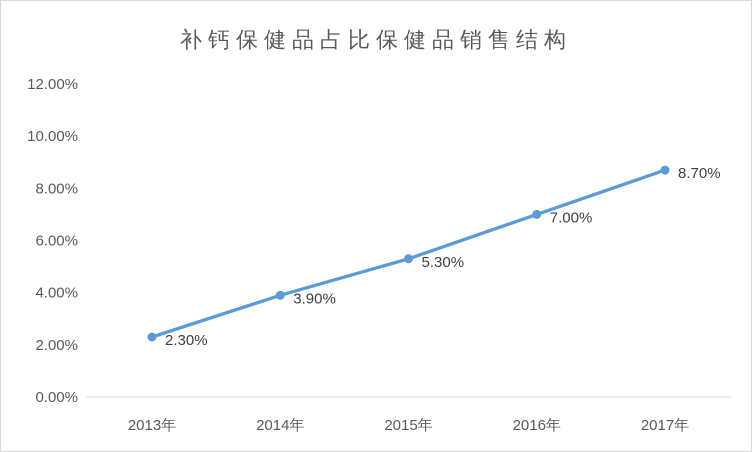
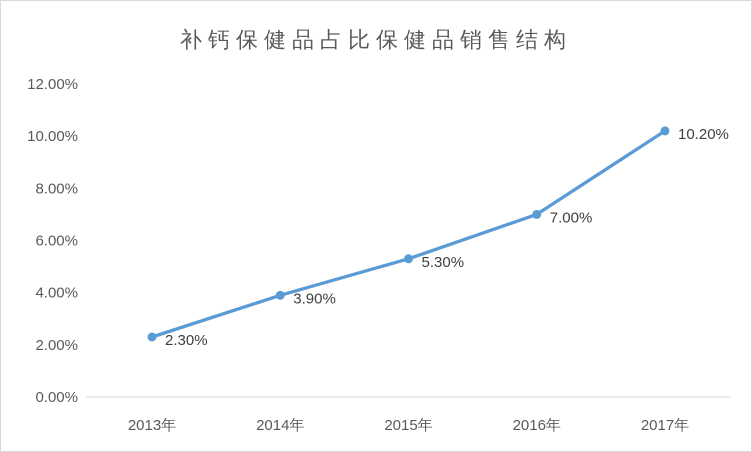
2017年: 8.70% -> 10.20%
